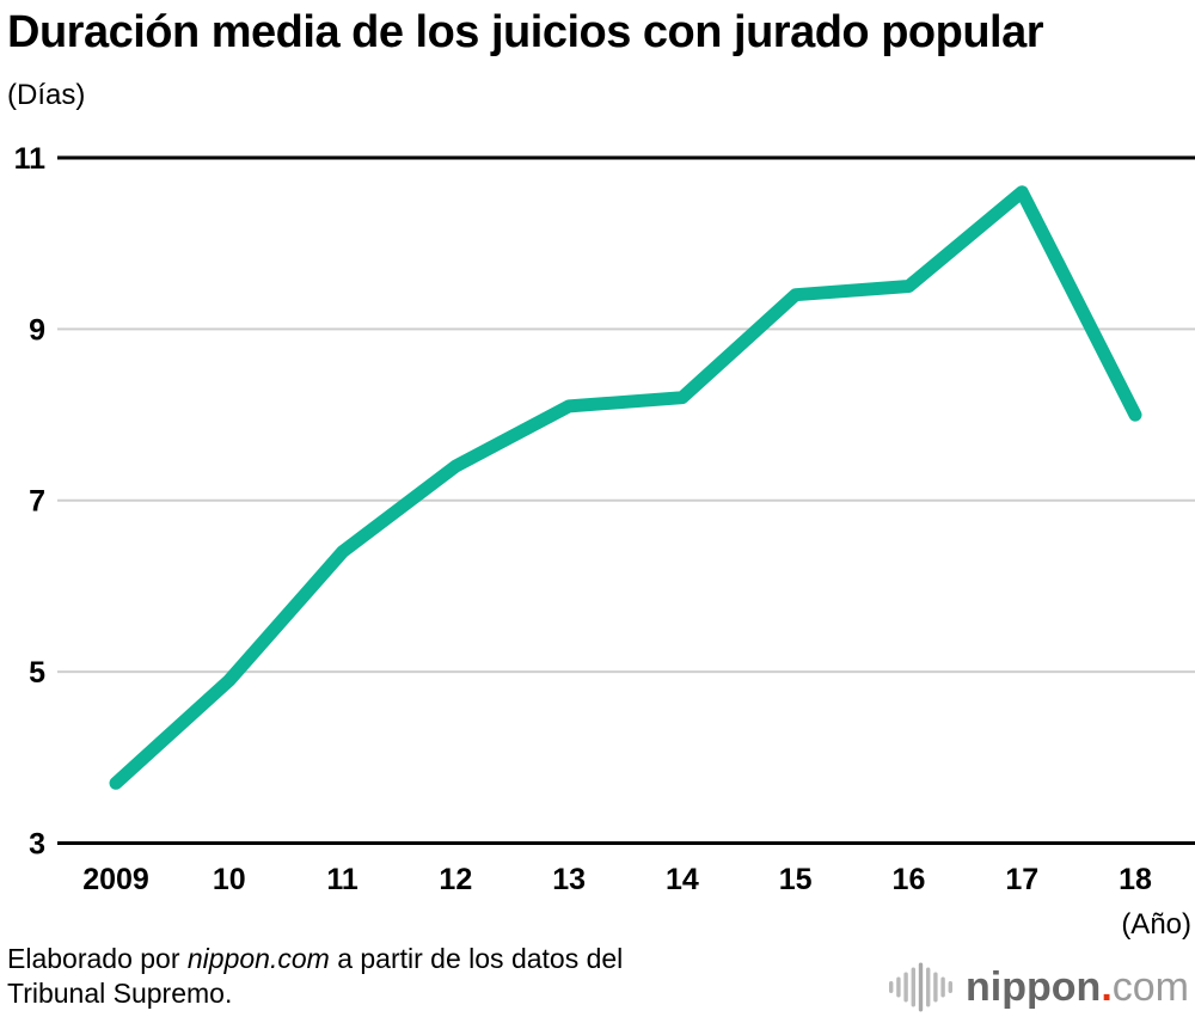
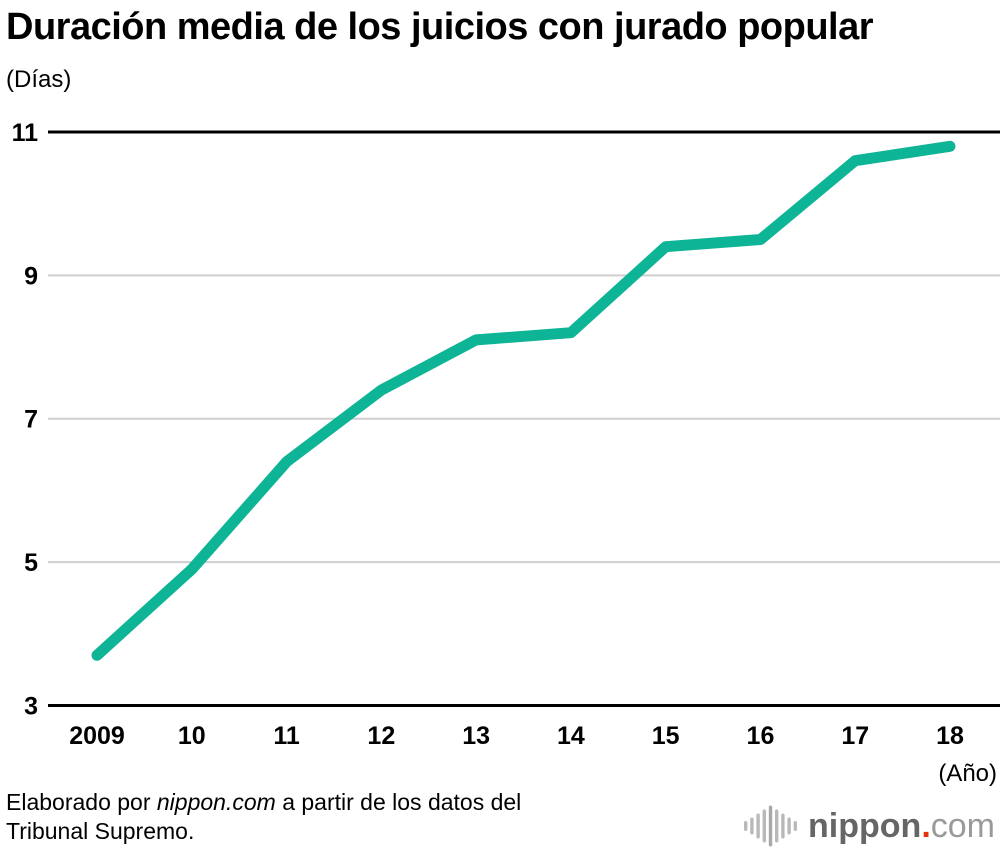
18: 8.0 -> 10.8
